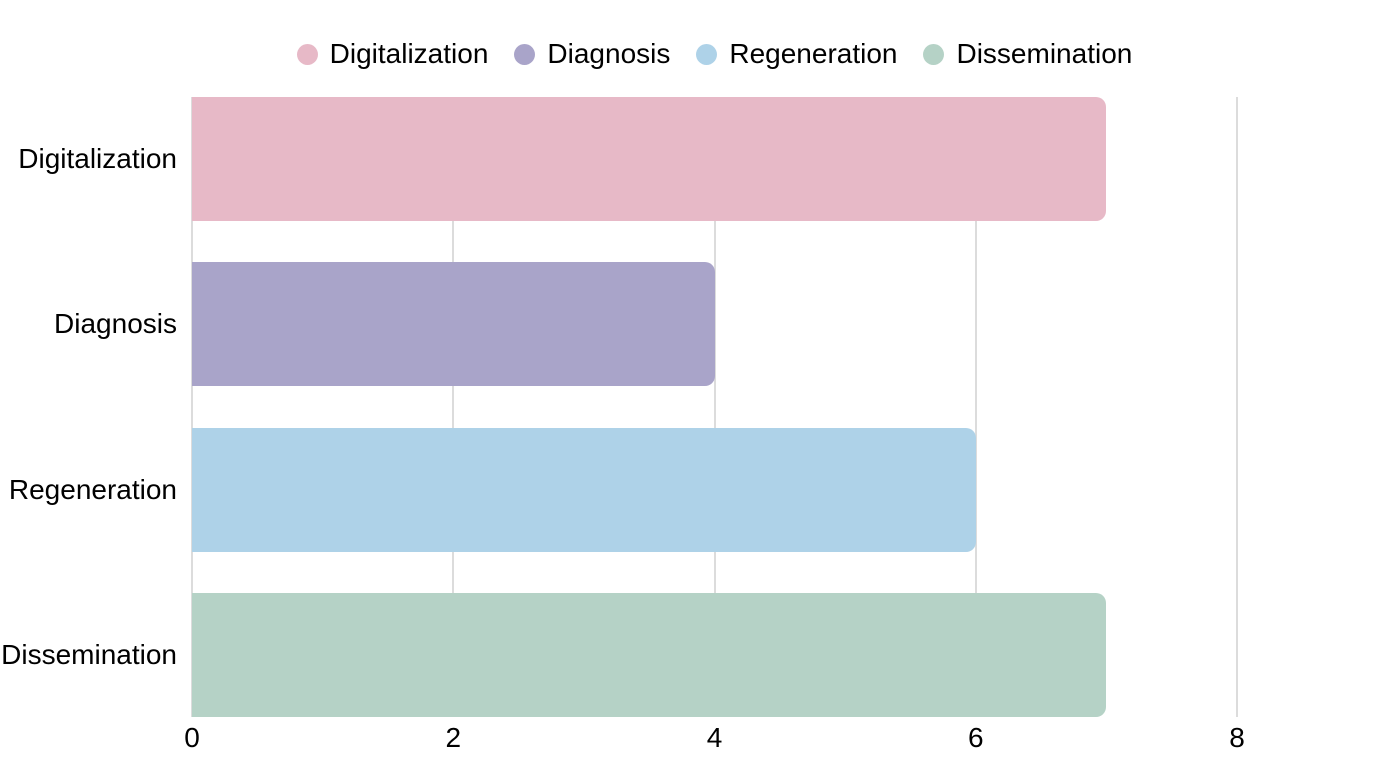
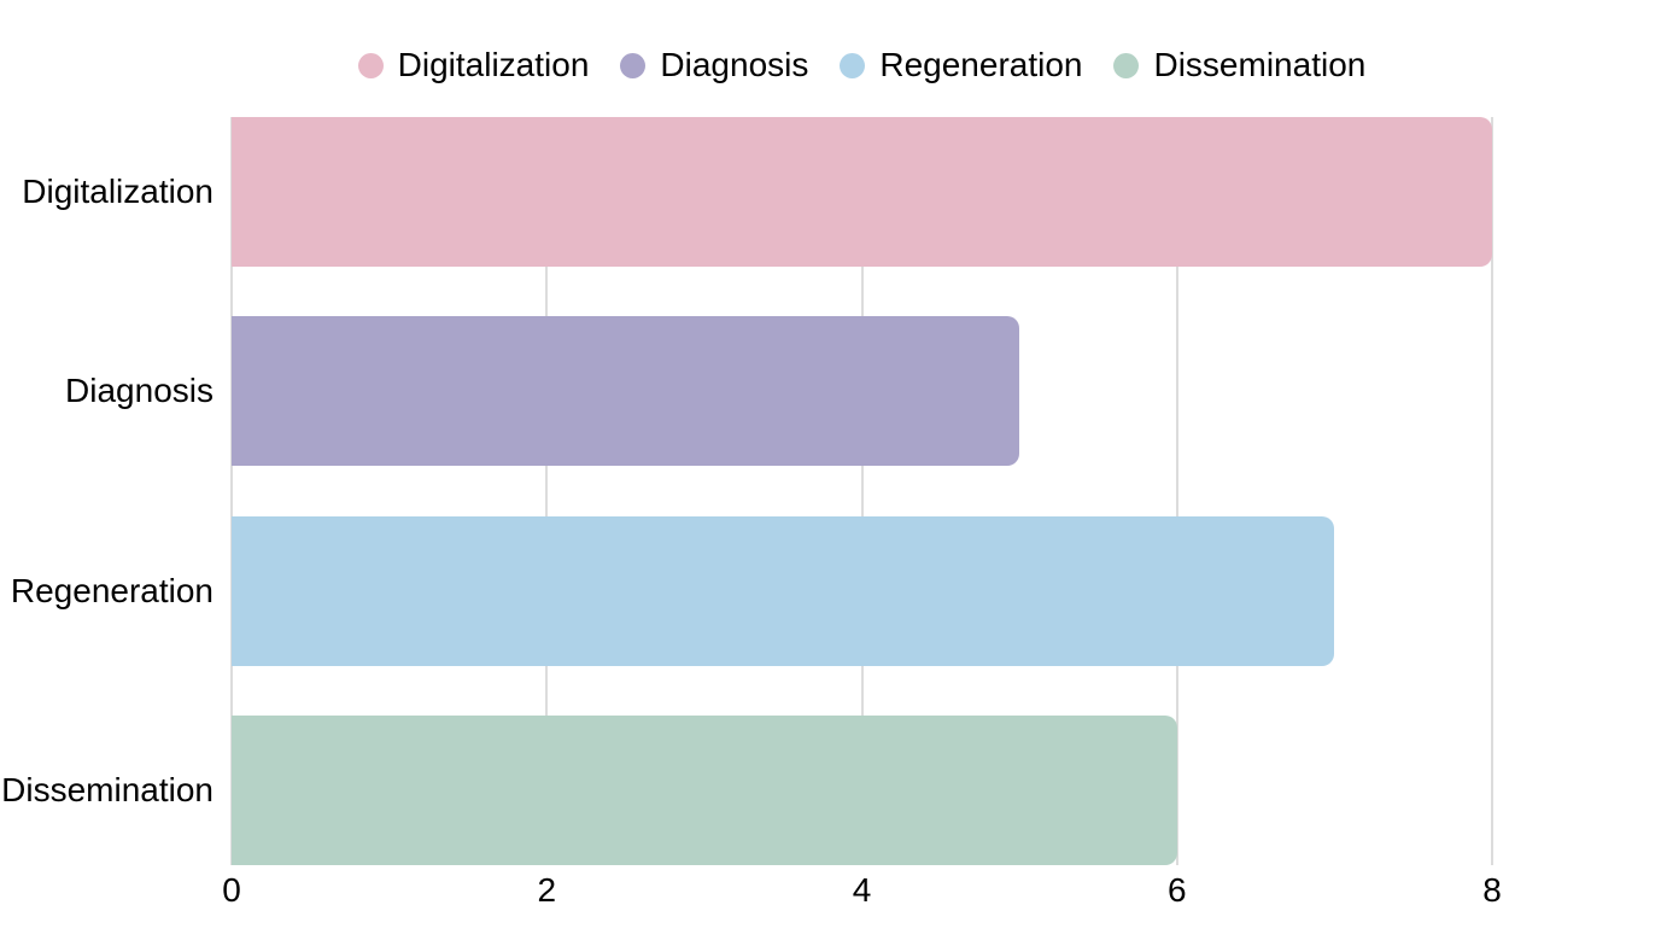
Digitalization: 7 -> 8
Diagnosis: 4 -> 5
Regeneration: 6 -> 7
Dissemination: 7 -> 6
